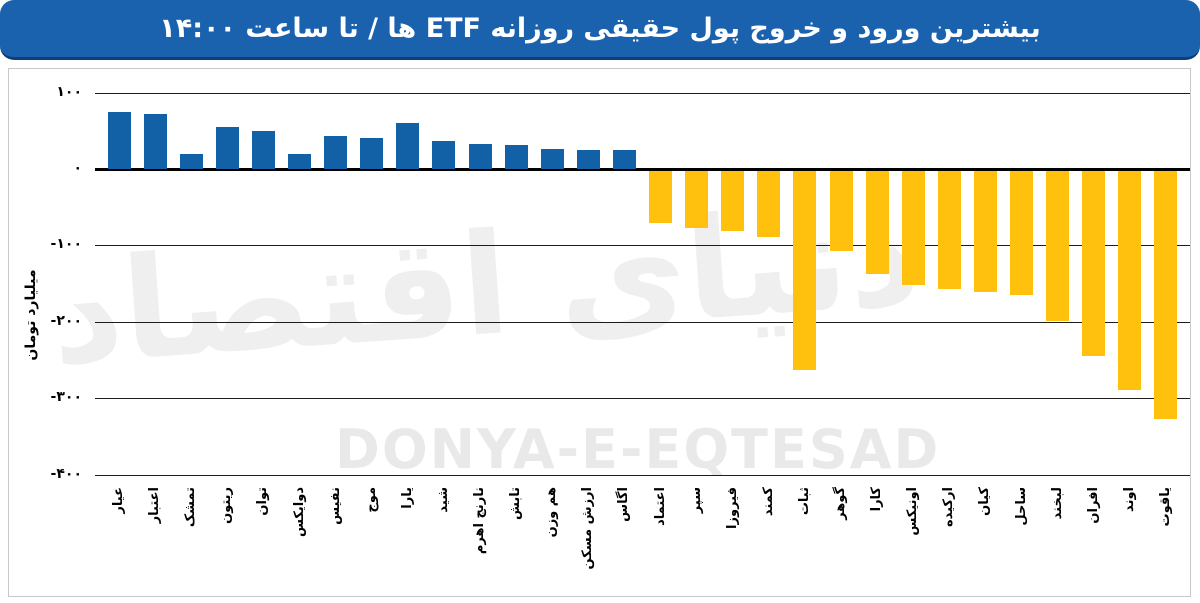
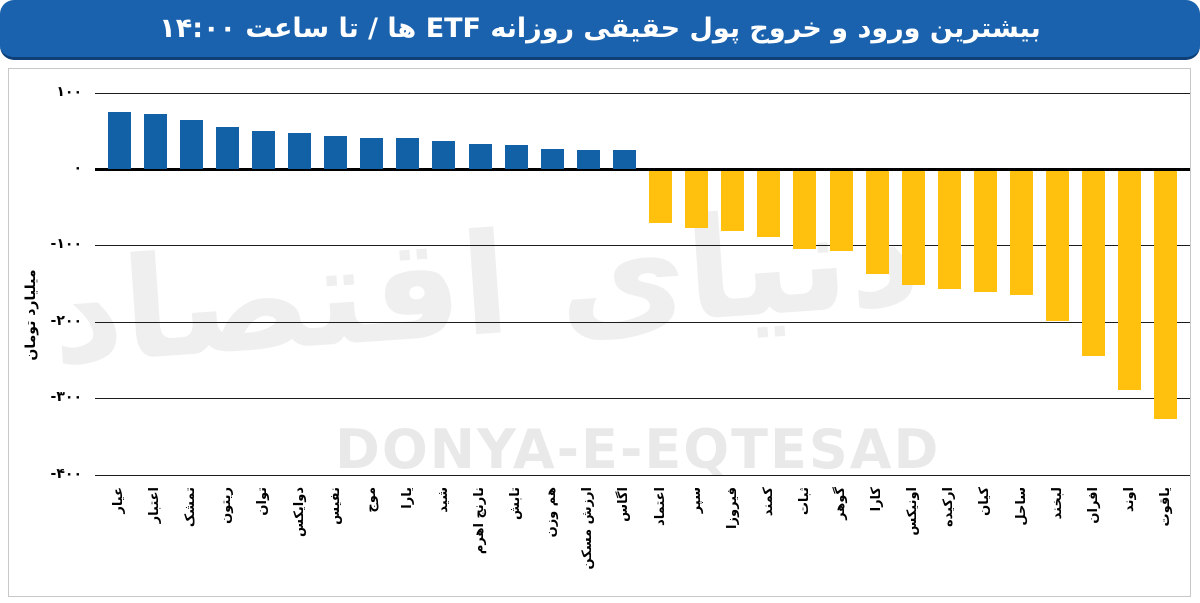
تمشک: 20 -> 60
دوایکس: 20 -> 50
یارا: 60 -> 40
ثبات: -260 -> -100
